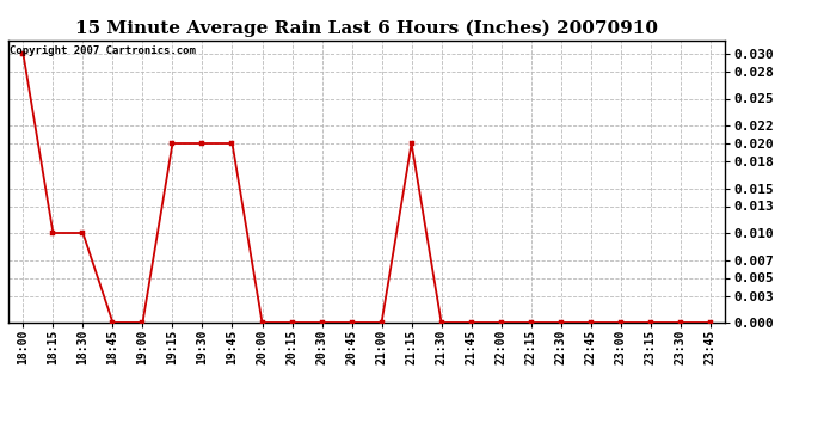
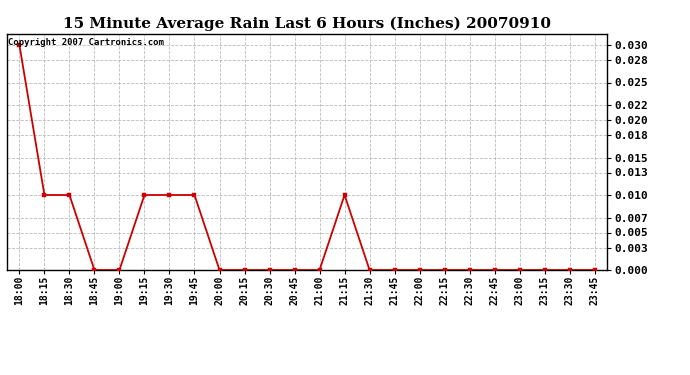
19:15: 0.02 -> 0.01
19:30: 0.02 -> 0.01
19:45: 0.02 -> 0.01
21:15: 0.02 -> 0.01
